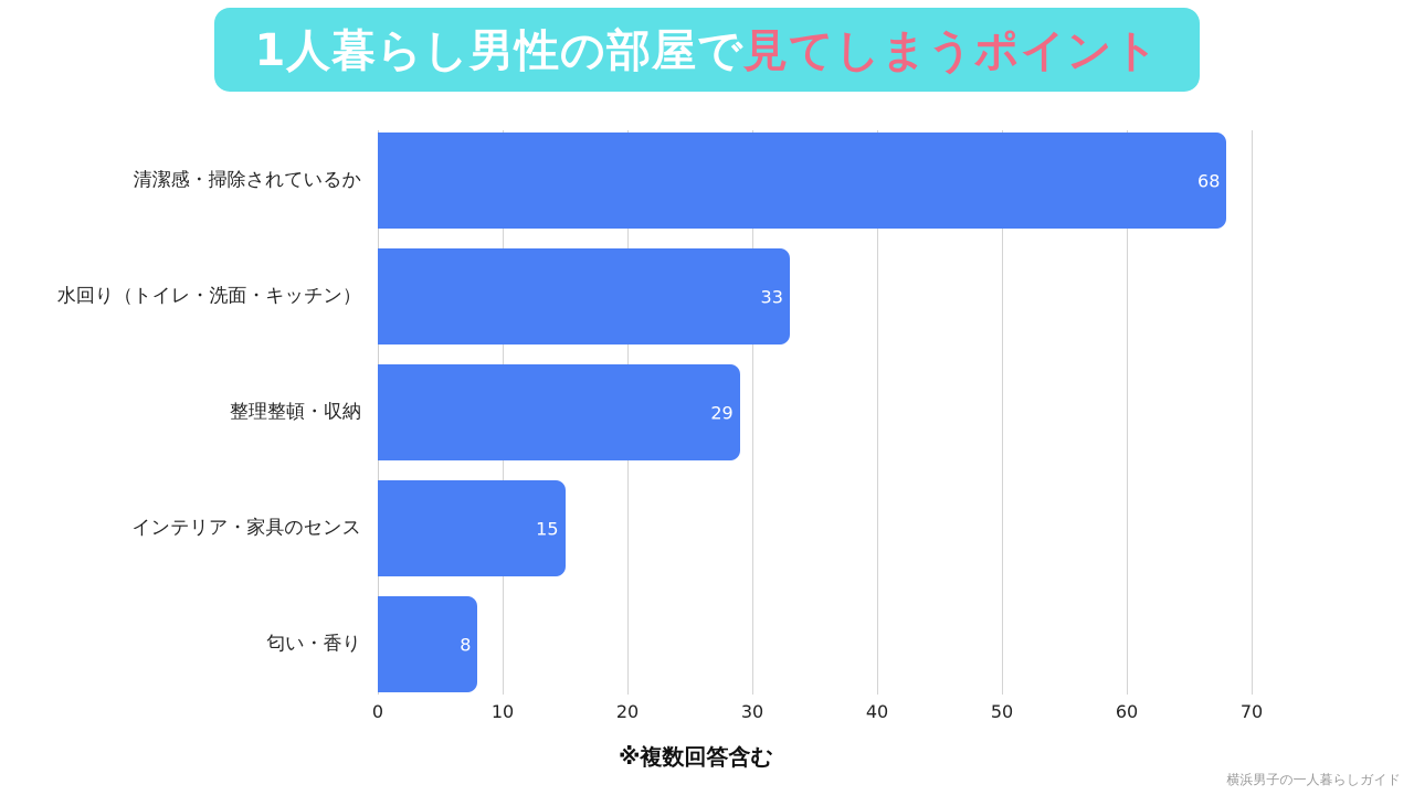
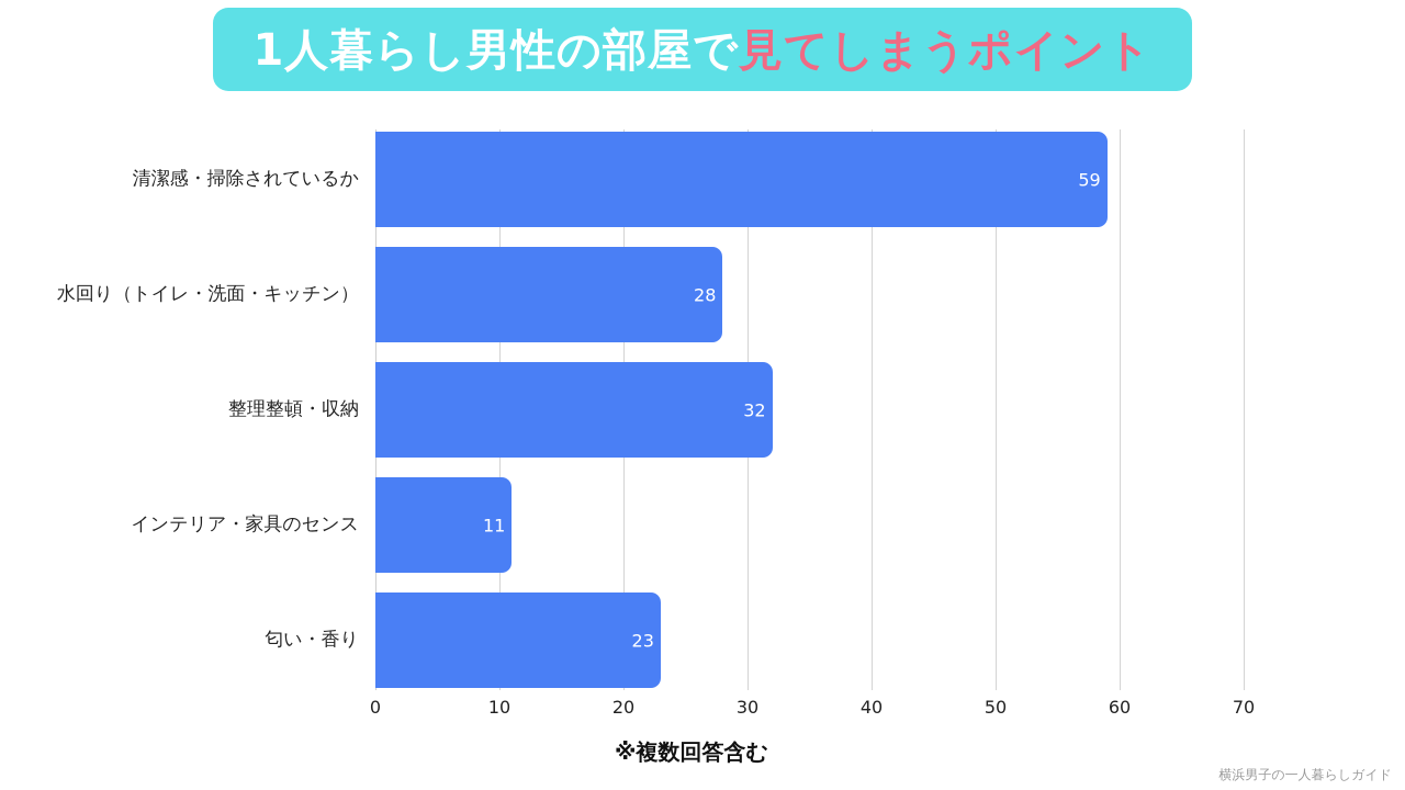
清潔感・掃除されているか: 68 -> 59
水回り（トイレ・洗面・キッチン）: 33 -> 28
整理整頓・収納: 29 -> 32
インテリア・家具のセンス: 15 -> 11
匂い・香り: 8 -> 23
